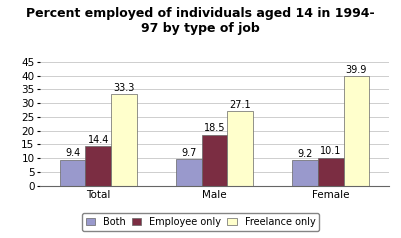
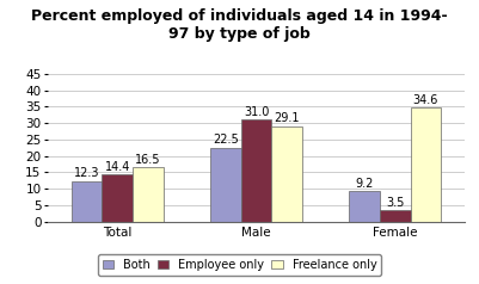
Both/Total: 9.4 -> 12.3
Freelance only/Total: 33.3 -> 16.5
Both/Male: 9.7 -> 22.5
Employee only/Male: 18.5 -> 31.0
Freelance only/Male: 27.1 -> 29.1
Employee only/Female: 10.1 -> 3.5
Freelance only/Female: 39.9 -> 34.6
